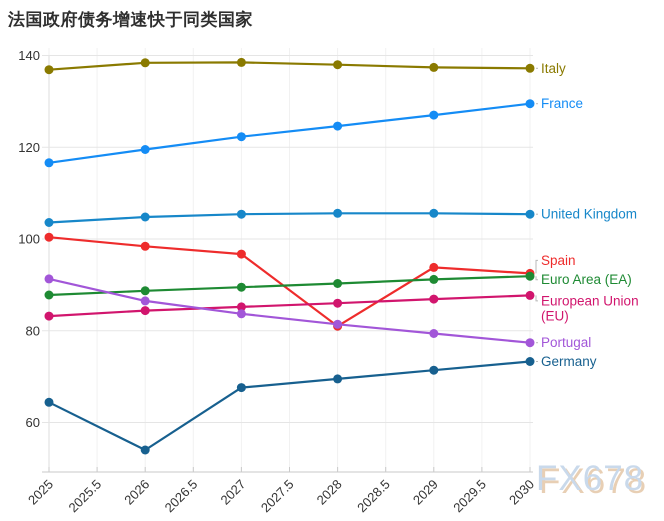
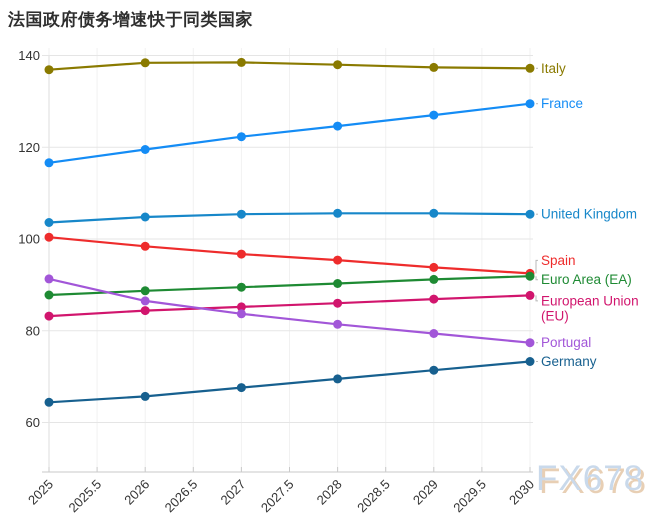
Germany/2026: 54 -> 66
Spain/2028: 81 -> 95
